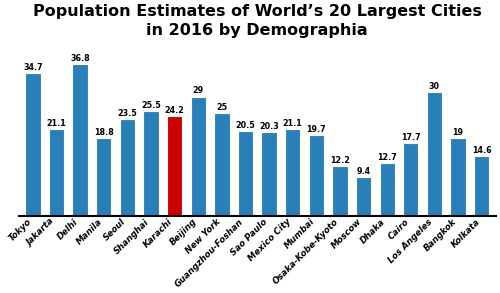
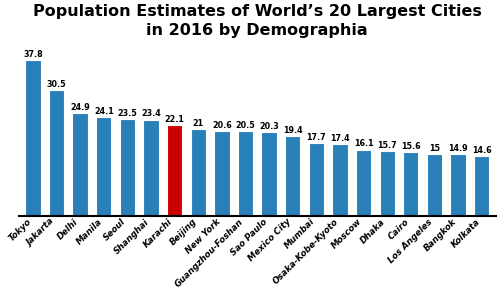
Tokyo: 34.7 -> 37.8
Jakarta: 21.1 -> 30.5
Delhi: 36.8 -> 24.9
Manila: 18.8 -> 24.1
Shanghai: 25.5 -> 23.4
Karachi: 24.2 -> 22.1
Beijing: 29 -> 21
New York: 25 -> 20.6
Mexico City: 21.1 -> 19.4
Mumbai: 19.7 -> 17.7
Osaka-Kobe-Kyoto: 12.2 -> 17.4
Moscow: 9.4 -> 16.1
Dhaka: 12.7 -> 15.7
Cairo: 17.7 -> 15.6
Los Angeles: 30 -> 15
Bangkok: 19 -> 14.9
